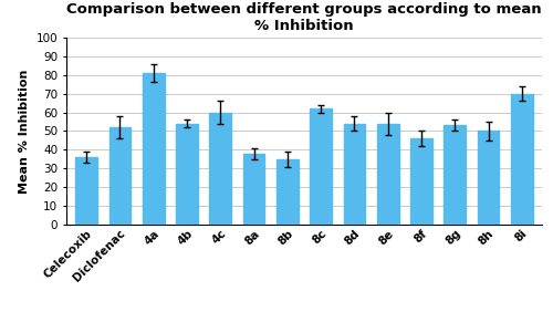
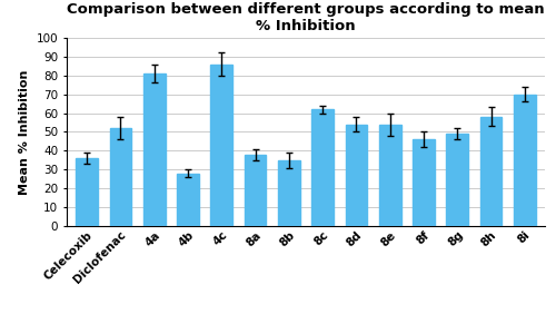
4b: 54 -> 28
4c: 60 -> 86
8g: 53 -> 49
8h: 50 -> 58
